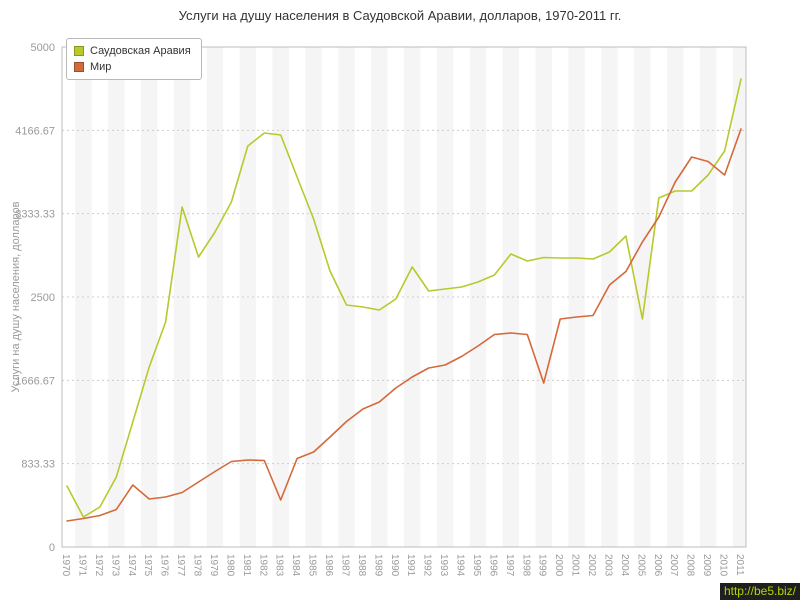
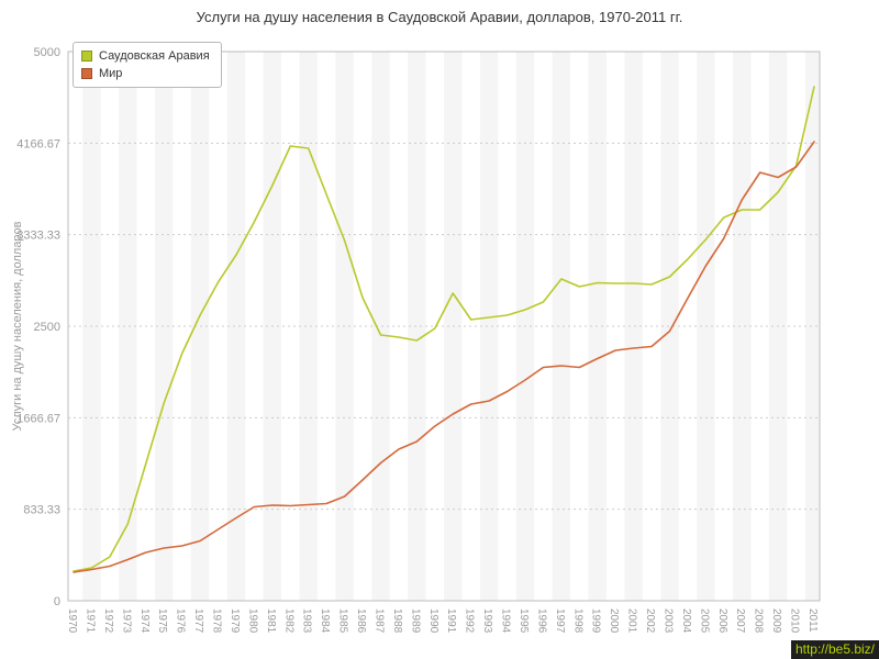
Саудовская Аравия/1970: 610 -> 270
Мир/1974: 620 -> 440
Саудовская Аравия/1977: 3400 -> 2600
Саудовская Аравия/1981: 4010 -> 3780
Мир/1983: 470 -> 880
Мир/1999: 1640 -> 2200
Мир/2003: 2620 -> 2460
Саудовская Аравия/2005: 2280 -> 3290
Мир/2010: 3720 -> 3950
